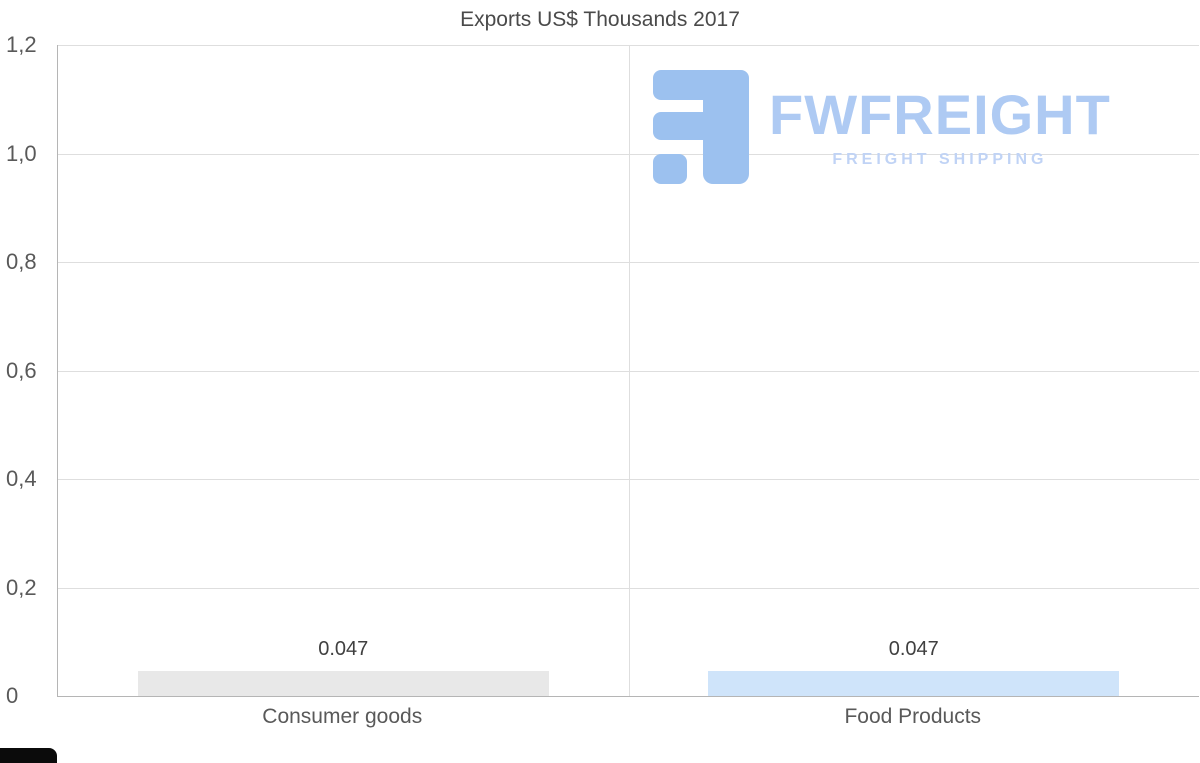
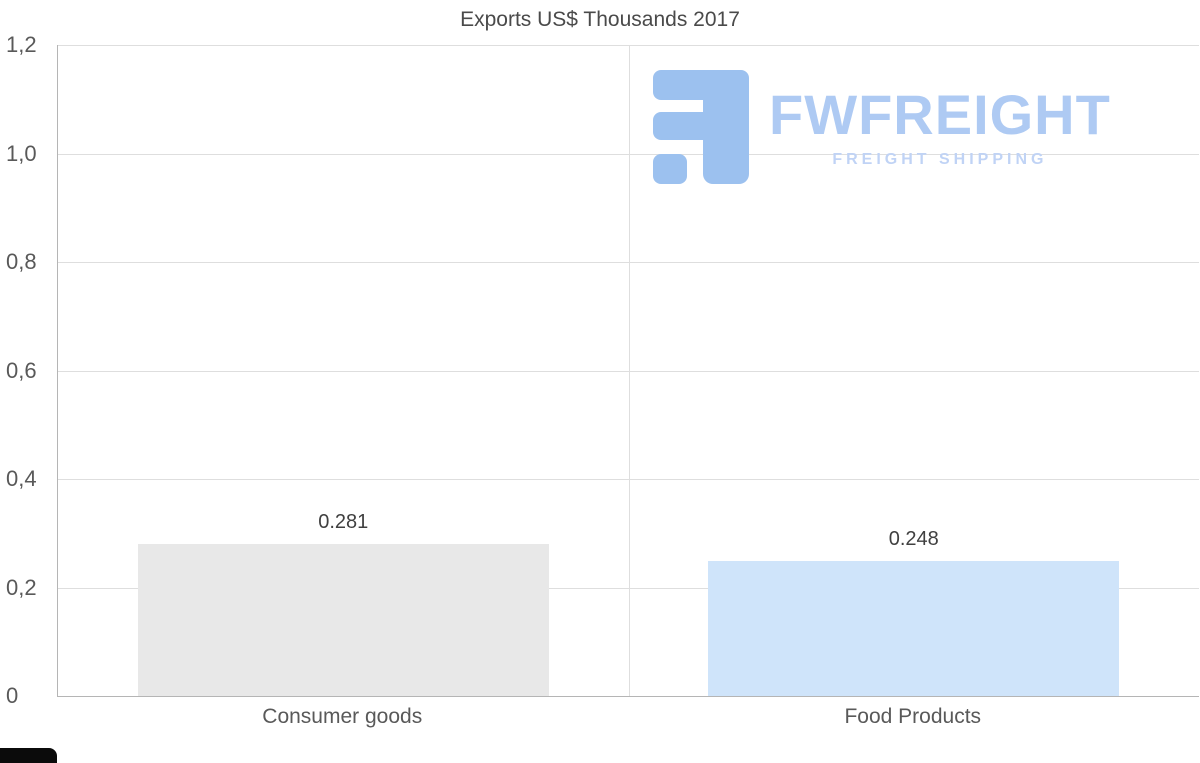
Consumer goods: 0.047 -> 0.281
Food Products: 0.047 -> 0.248
